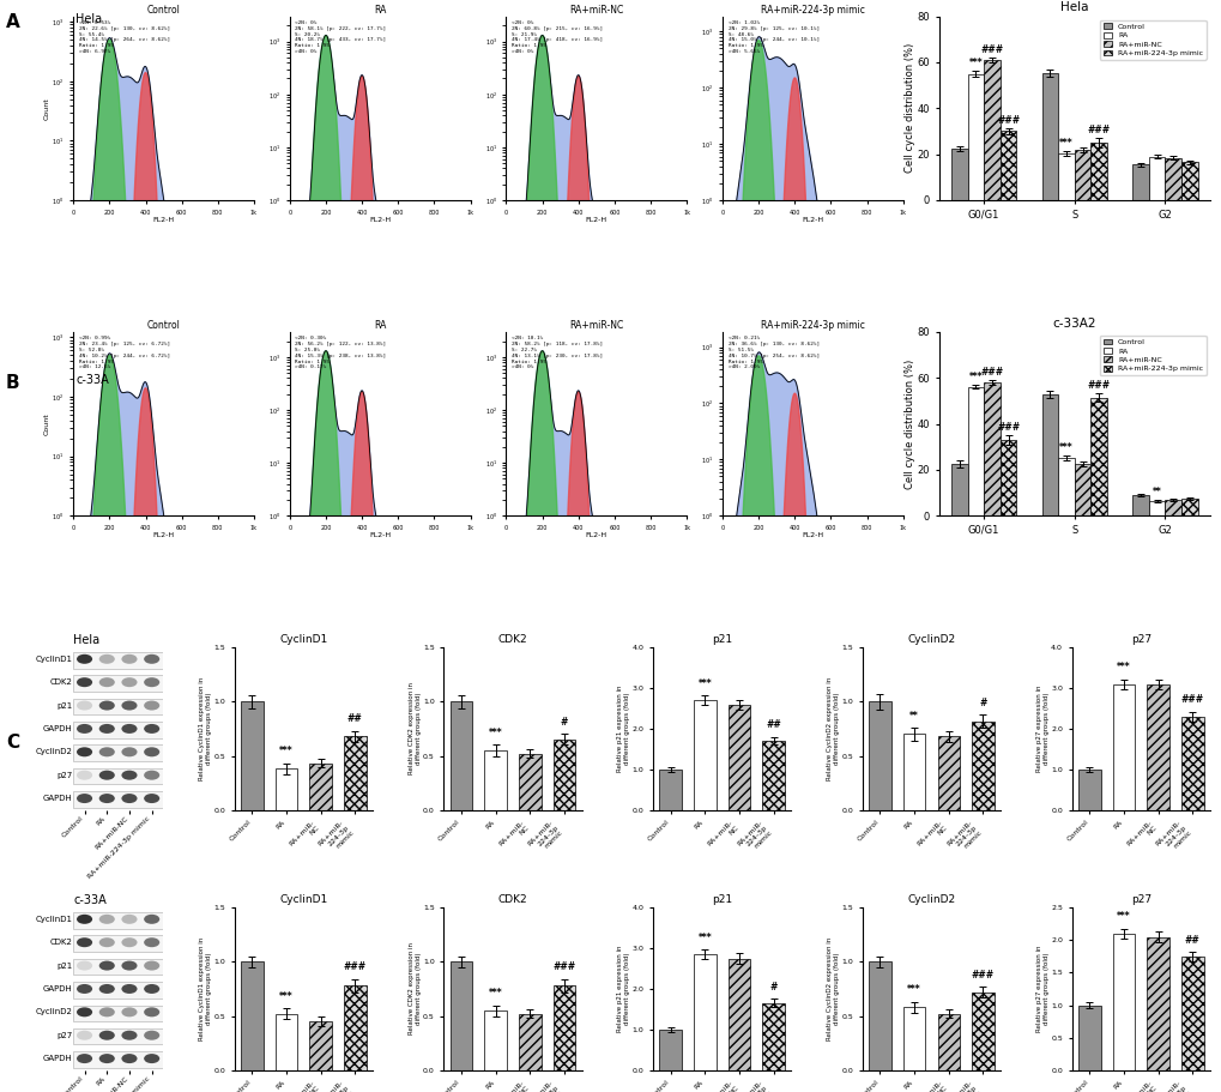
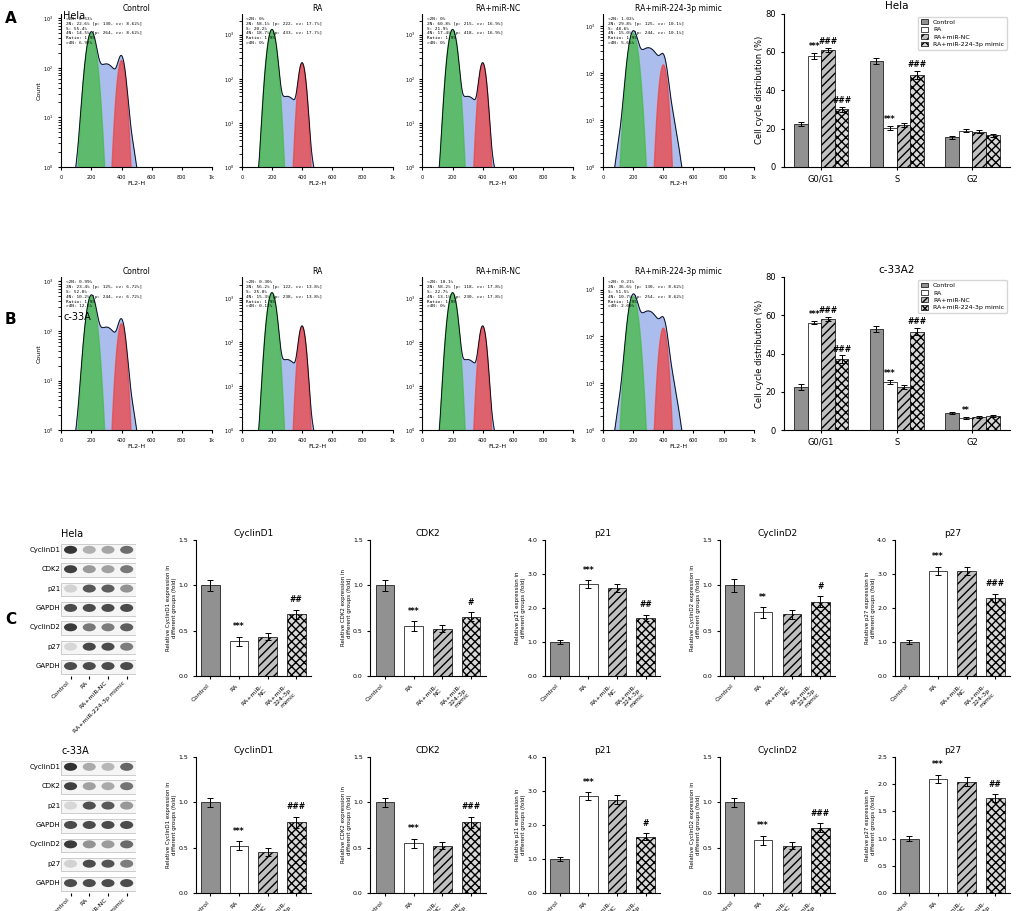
Hela/RA/G0/G1: 55 -> 58
Hela/RA+miR-224-3p mimic/S: 25 -> 48
c-33A2/RA+miR-224-3p mimic/G0/G1: 33 -> 37
